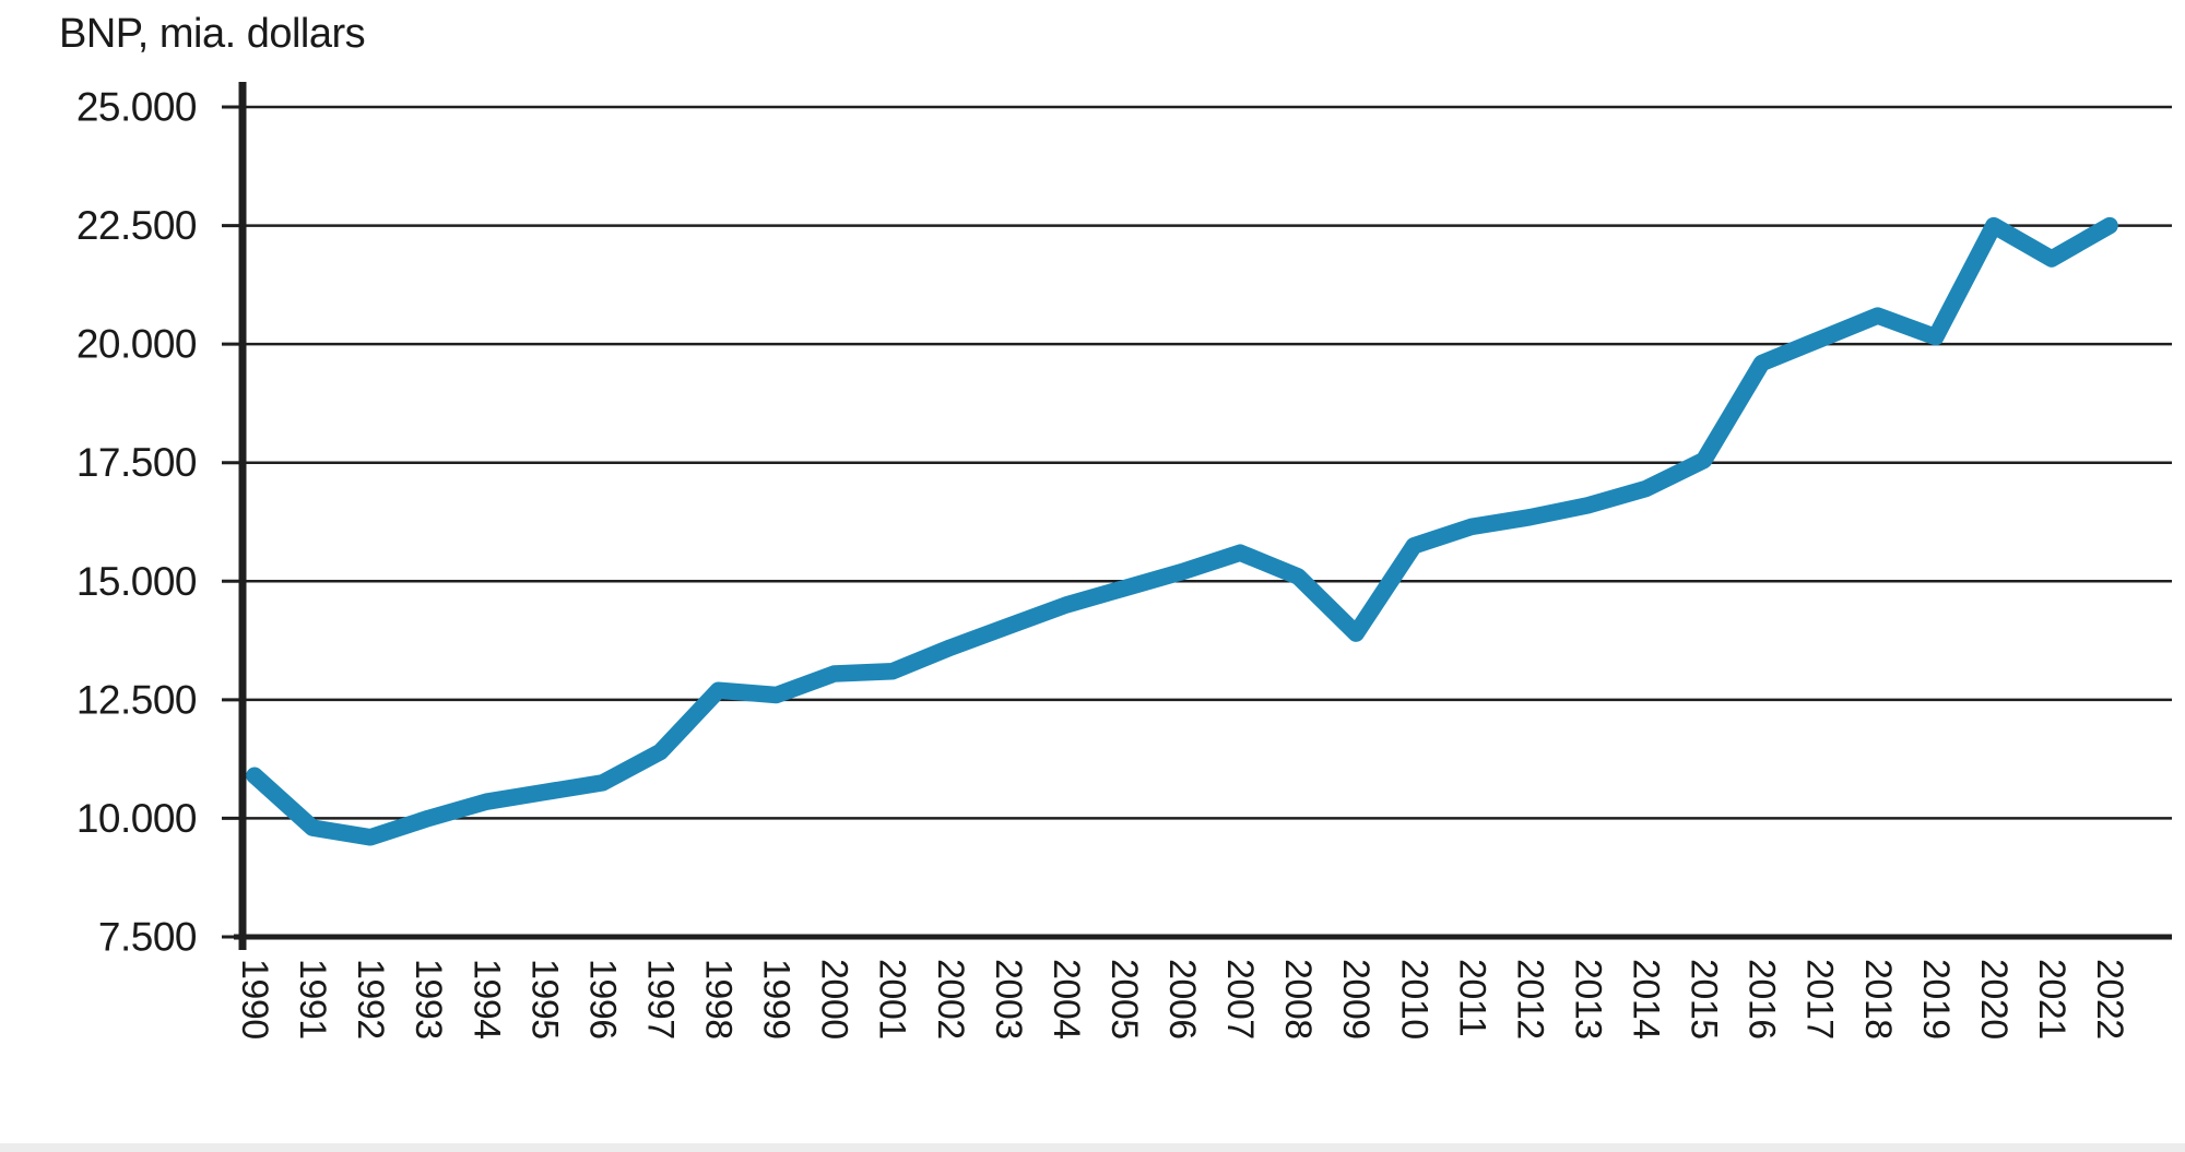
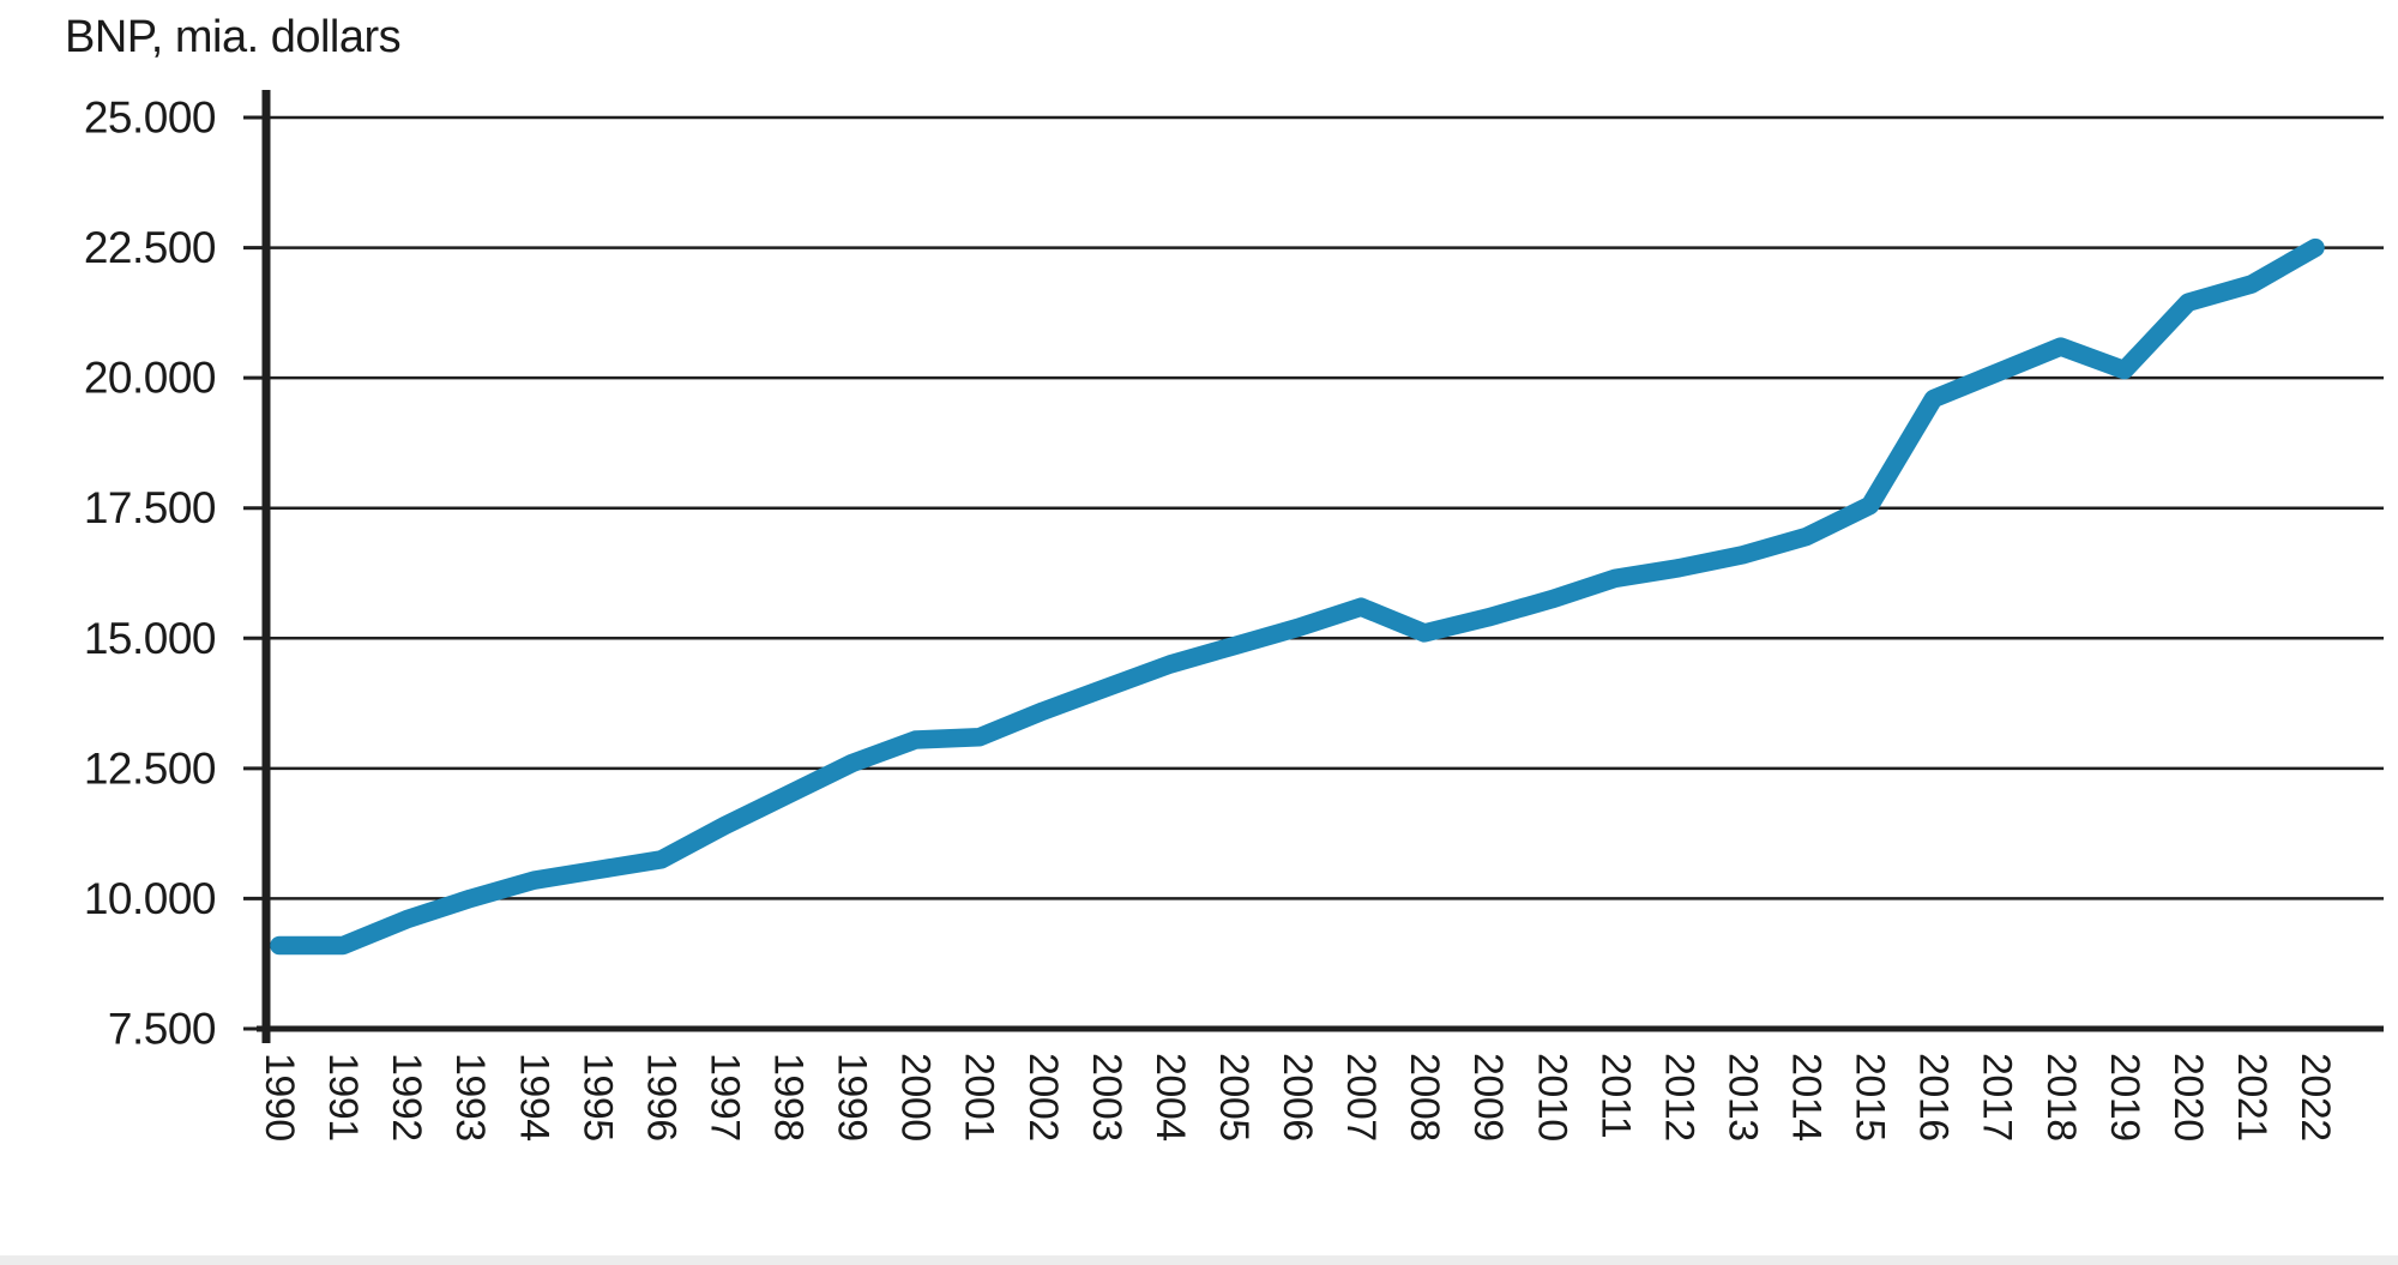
1990: 10900 -> 9100
1991: 9800 -> 9100
1998: 12700 -> 12000
2009: 13900 -> 15400
2020: 22500 -> 21400
